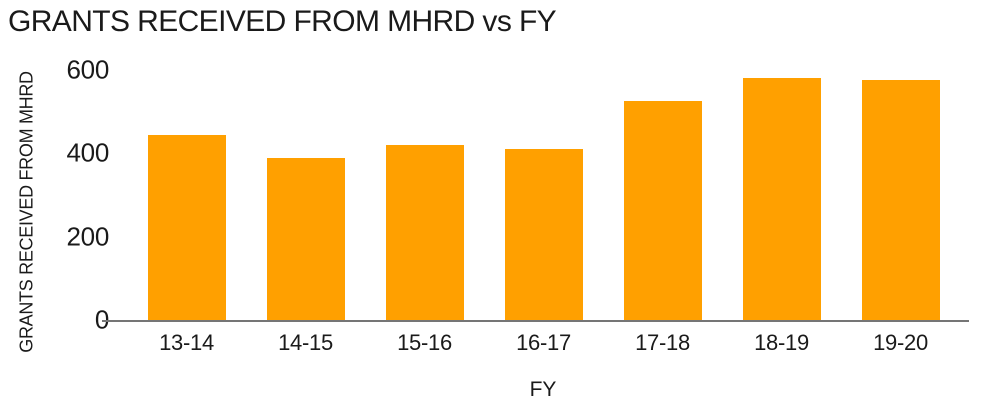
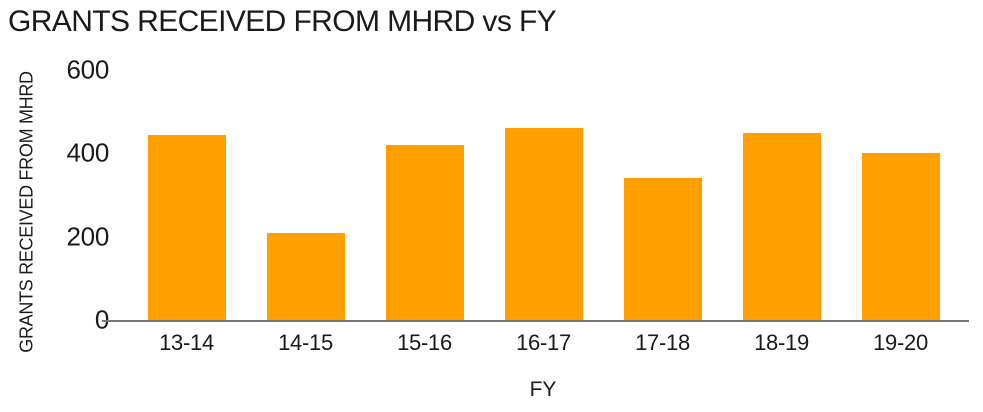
14-15: 390 -> 210
16-17: 410 -> 460
17-18: 520 -> 340
18-19: 580 -> 450
19-20: 580 -> 400
